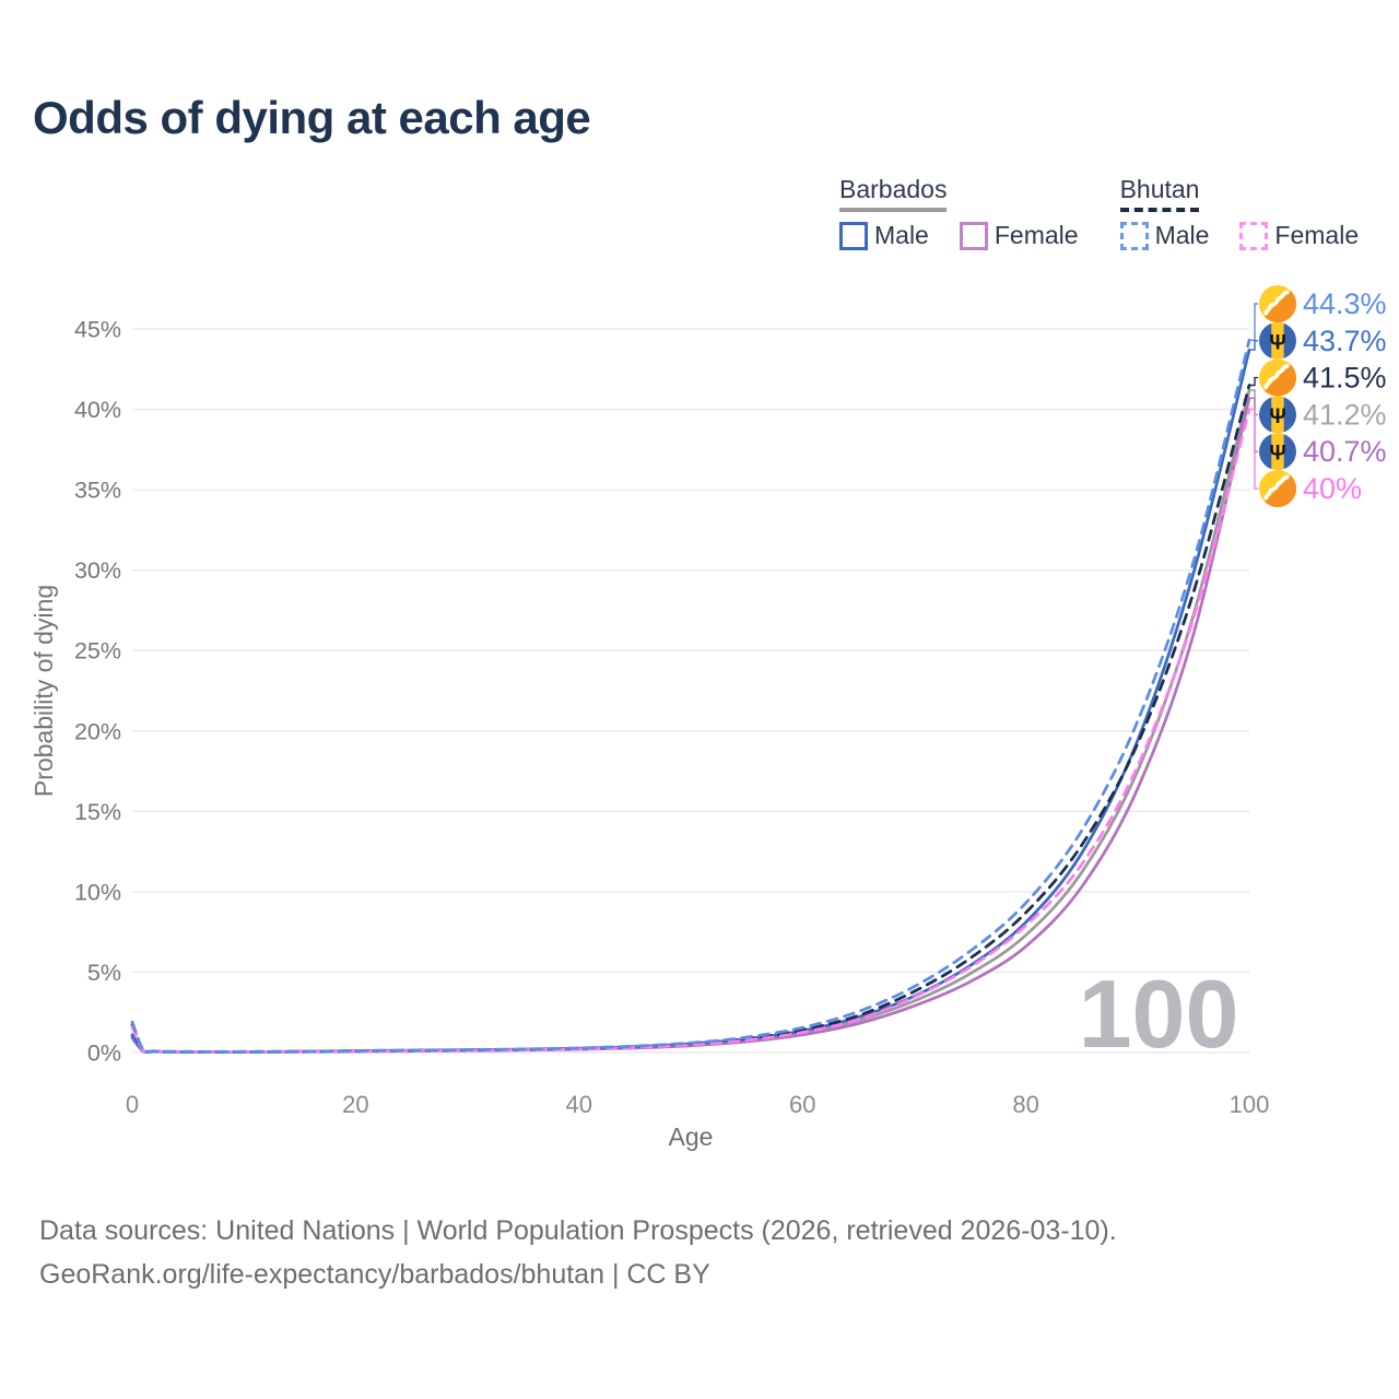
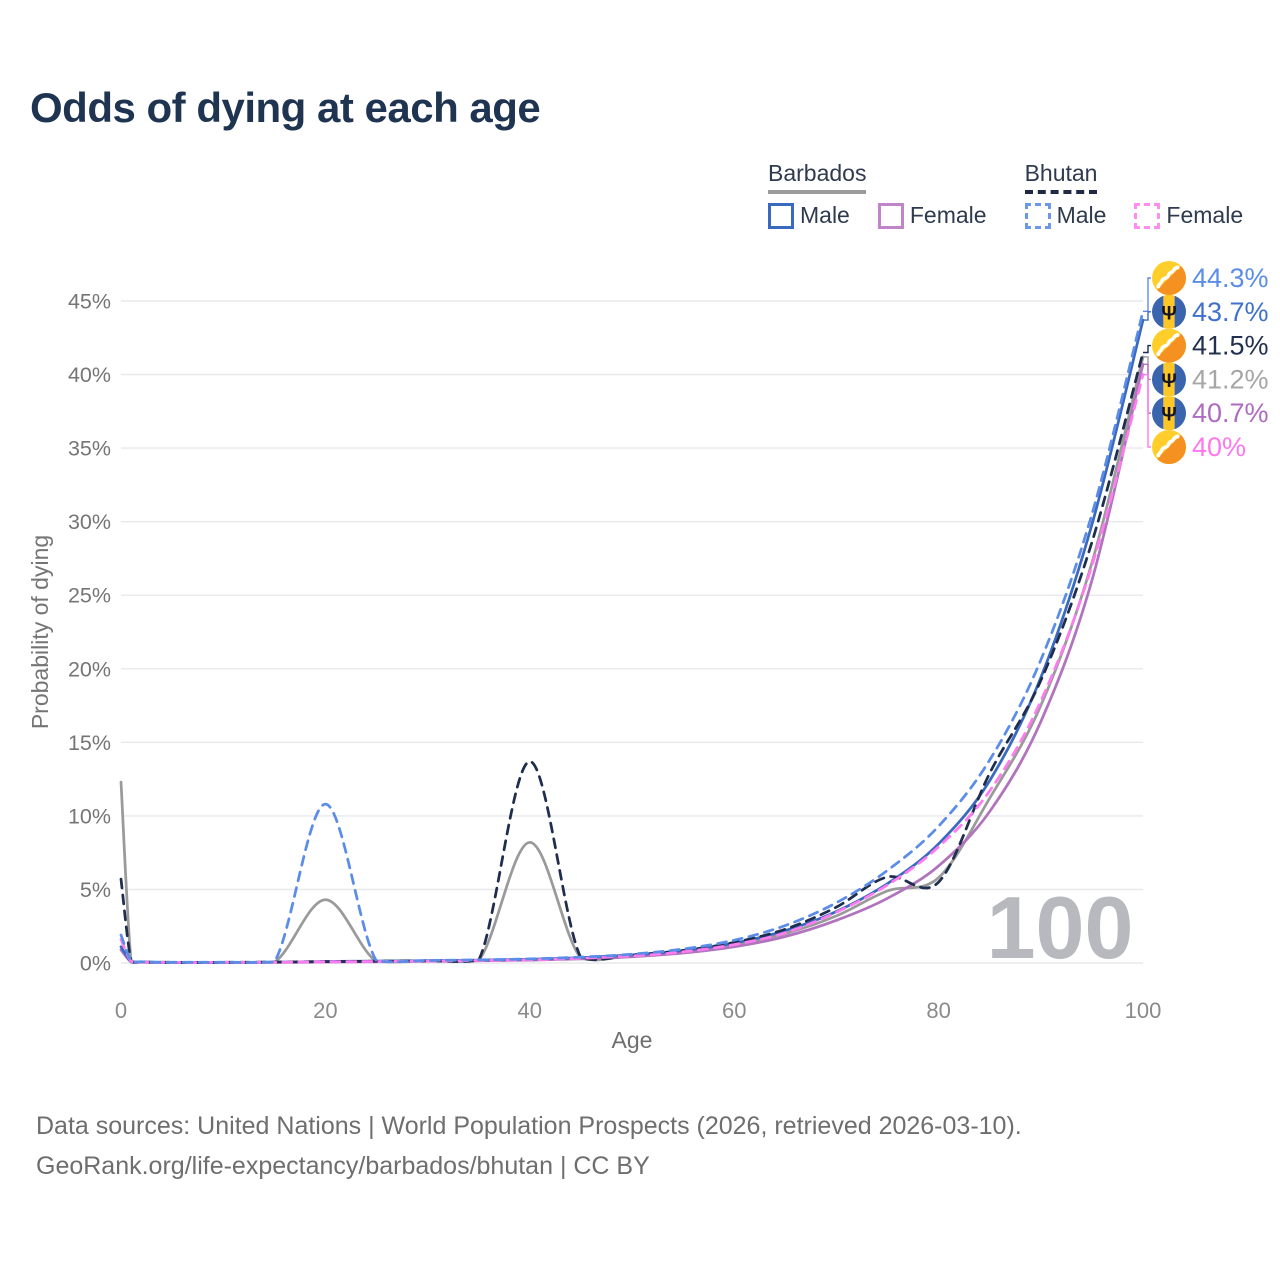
Bhutan/0: 1.8% -> 5.7%
Barbados/0: 1.0% -> 12.3%
Bhutan Male/20: 0.1% -> 10.8%
Barbados/20: 0.1% -> 4.3%
Bhutan/40: 0.2% -> 13.7%
Barbados/40: 0.2% -> 8.2%
Bhutan/80: 8.7% -> 5.5%
Barbados/80: 7.3% -> 5.8%
